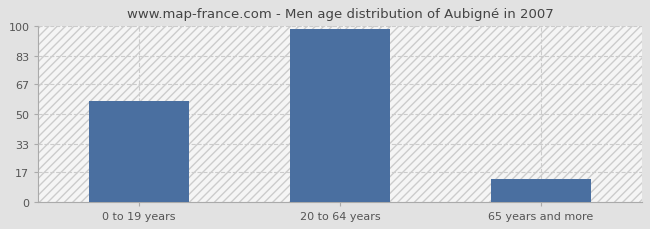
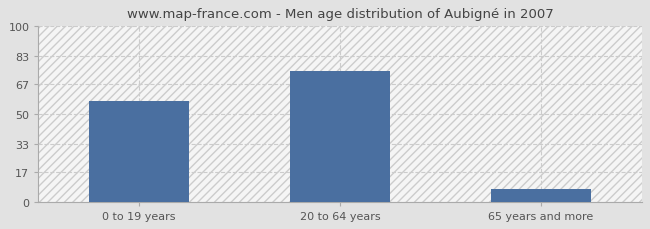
20 to 64 years: 98 -> 74
65 years and more: 13 -> 7
